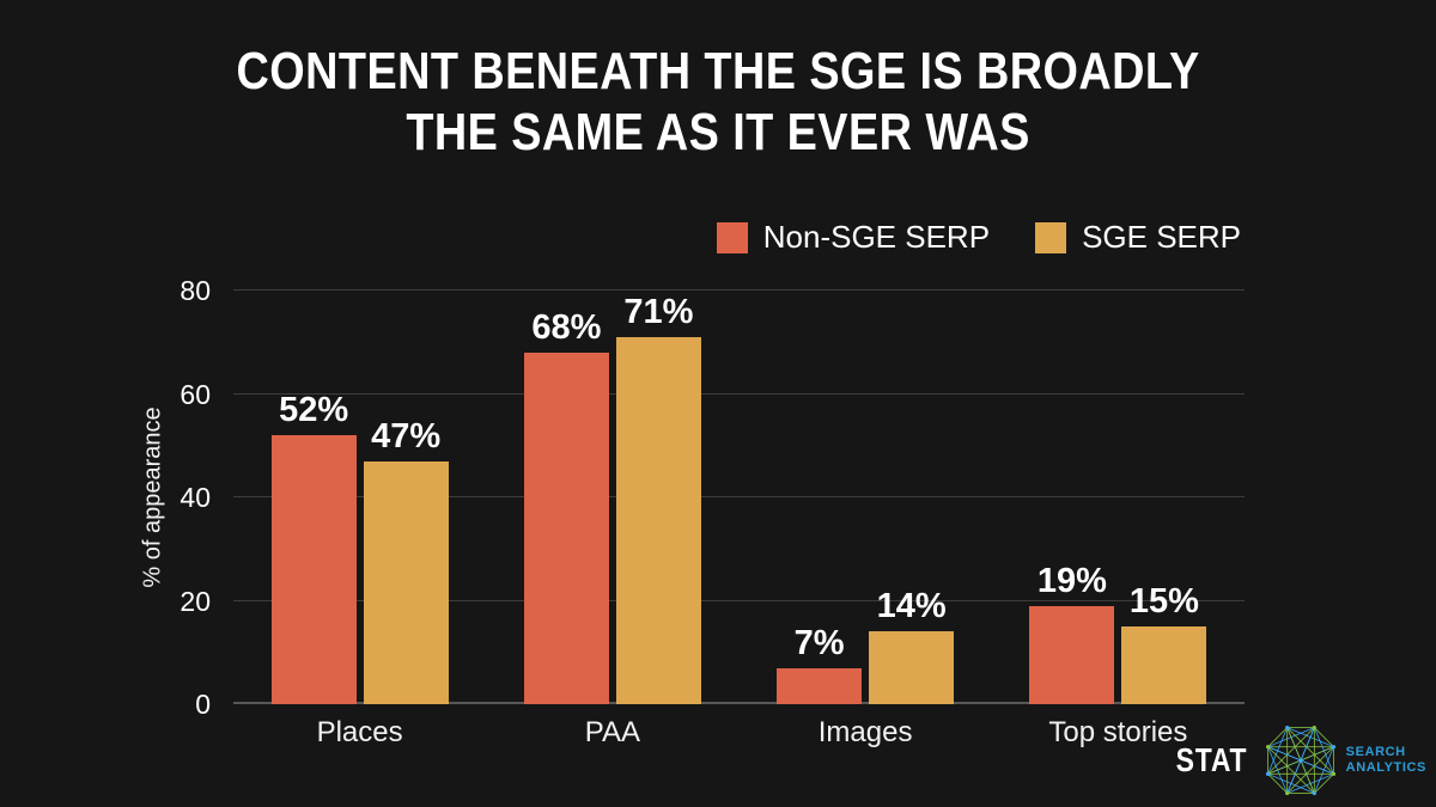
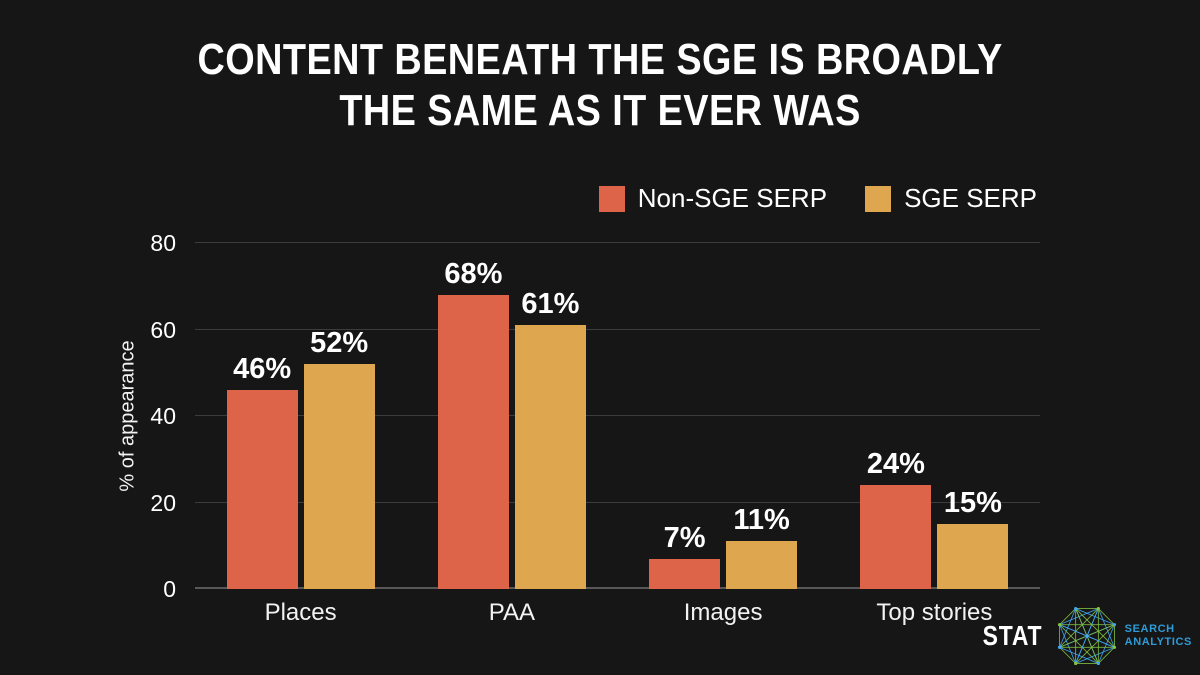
Non-SGE SERP/Places: 52% -> 46%
SGE SERP/Places: 47% -> 52%
SGE SERP/PAA: 71% -> 61%
SGE SERP/Images: 14% -> 11%
Non-SGE SERP/Top stories: 19% -> 24%
